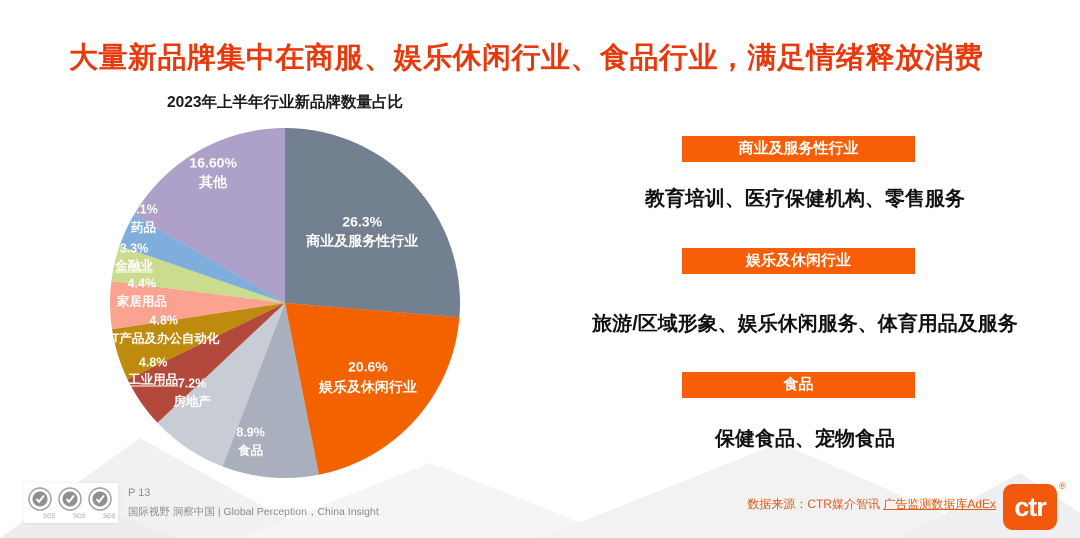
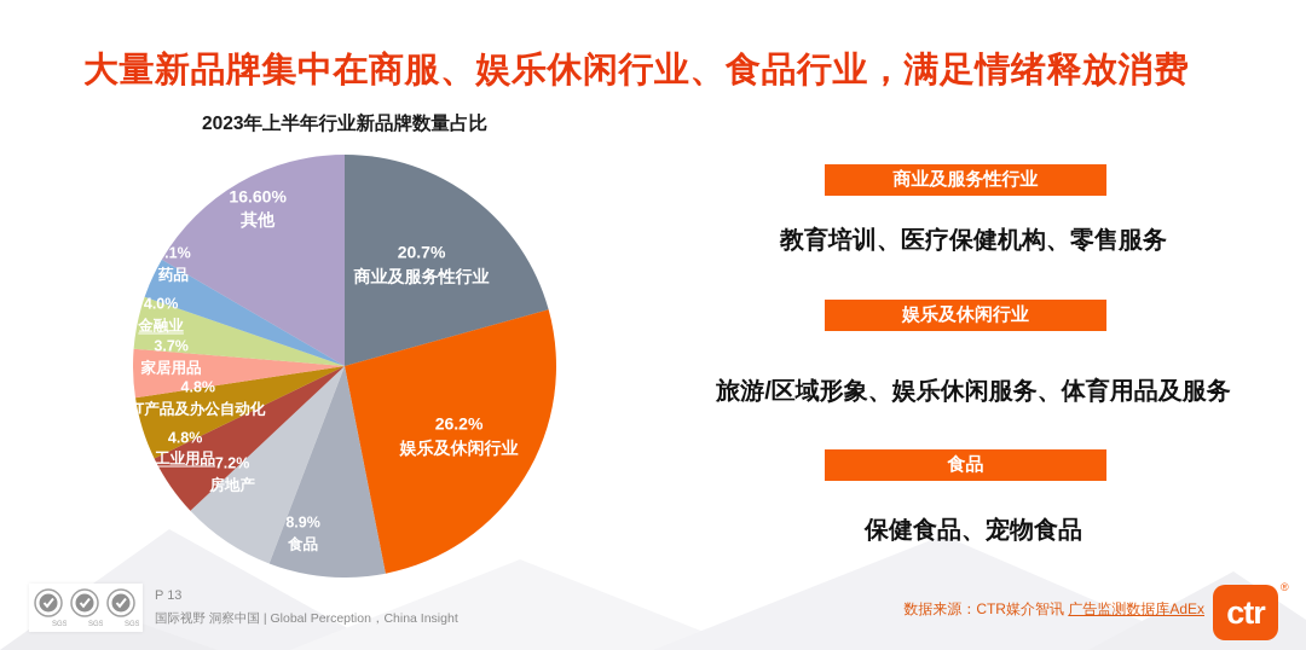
商业及服务性行业: 26.3% -> 20.7%
娱乐及休闲行业: 20.6% -> 26.2%
家居用品: 4.4% -> 3.7%
金融业: 3.3% -> 4.0%
